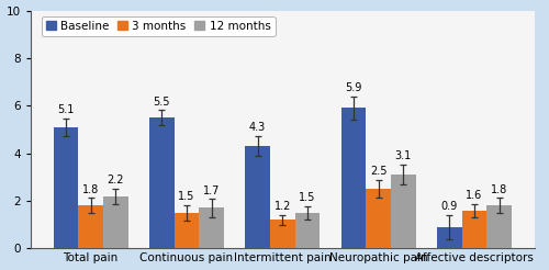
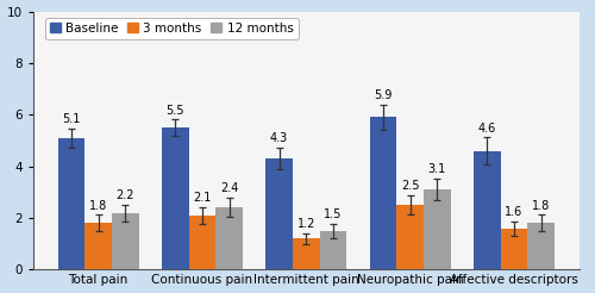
3 months/Continuous pain: 1.5 -> 2.1
12 months/Continuous pain: 1.7 -> 2.4
Baseline/Affective descriptors: 0.9 -> 4.6
